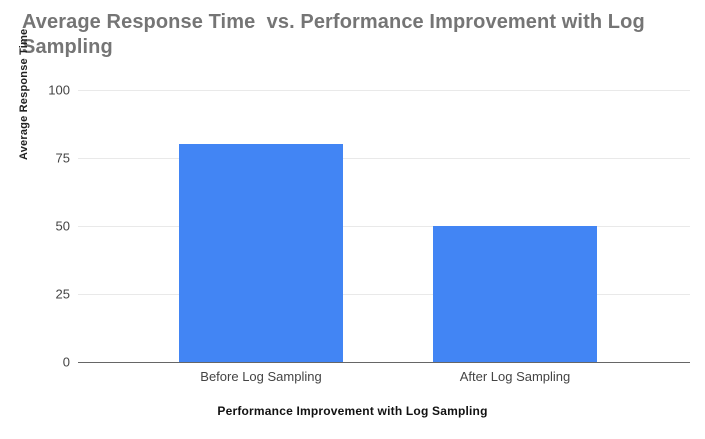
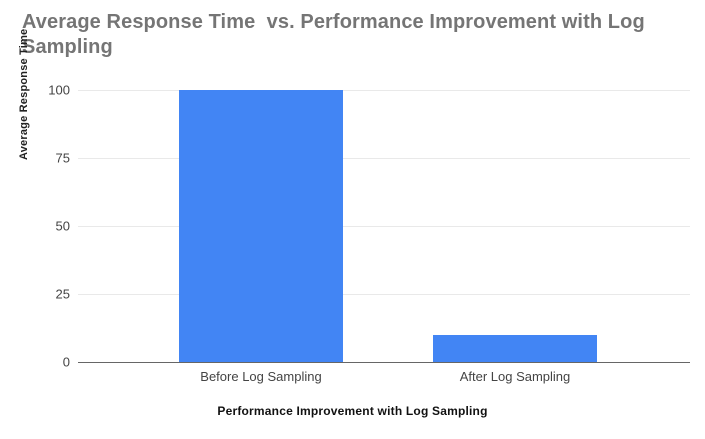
Before Log Sampling: 80 -> 100
After Log Sampling: 50 -> 10
